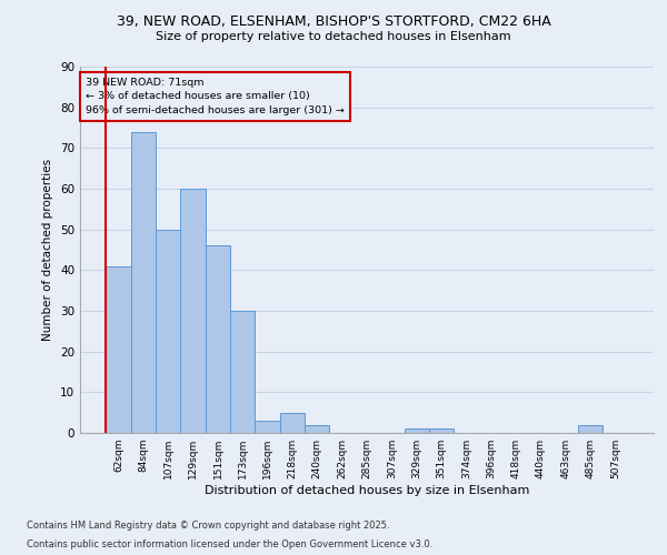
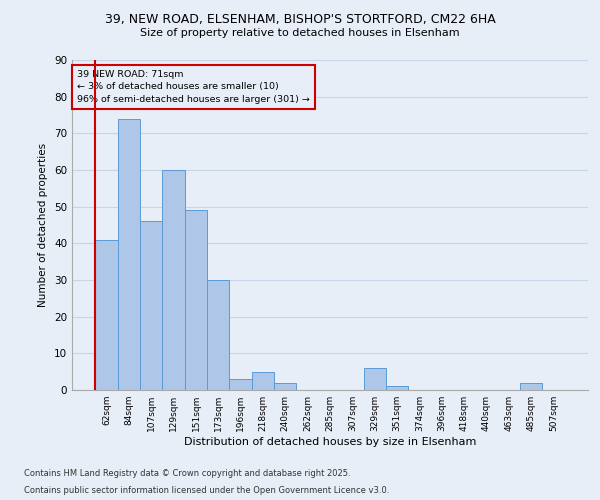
107sqm: 50 -> 46
151sqm: 46 -> 49
329sqm: 1 -> 6
